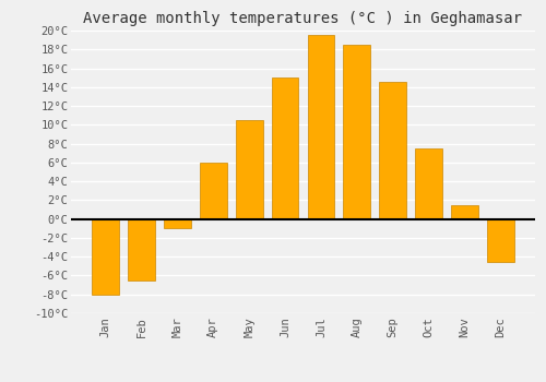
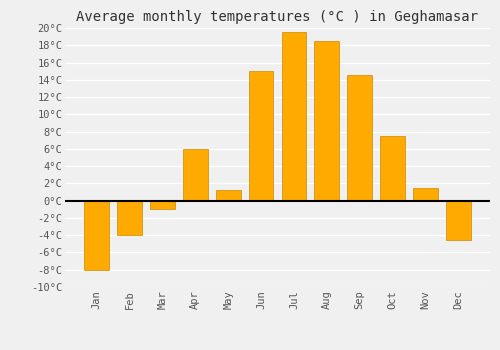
Feb: -6.5°C -> -4.0°C
May: 10.5°C -> 1.2°C
